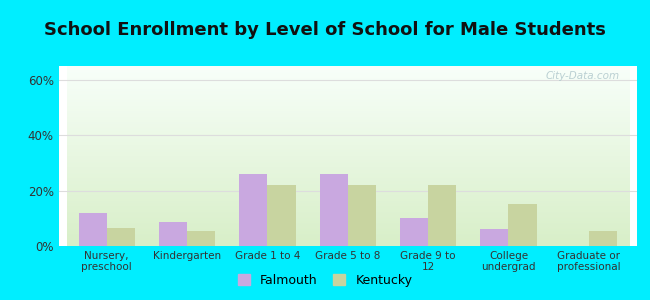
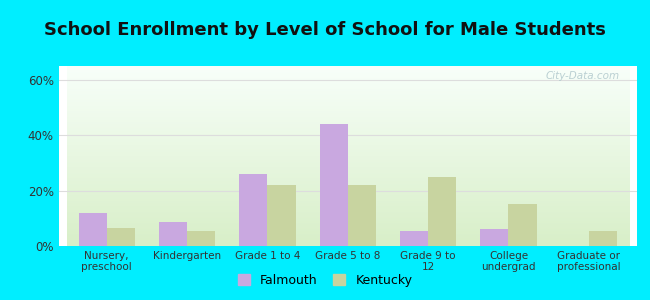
Falmouth/Grade 5 to 8: 26.0% -> 44.0%
Falmouth/Grade 9 to 12: 10.0% -> 5.5%
Kentucky/Grade 9 to 12: 22.0% -> 25.0%
